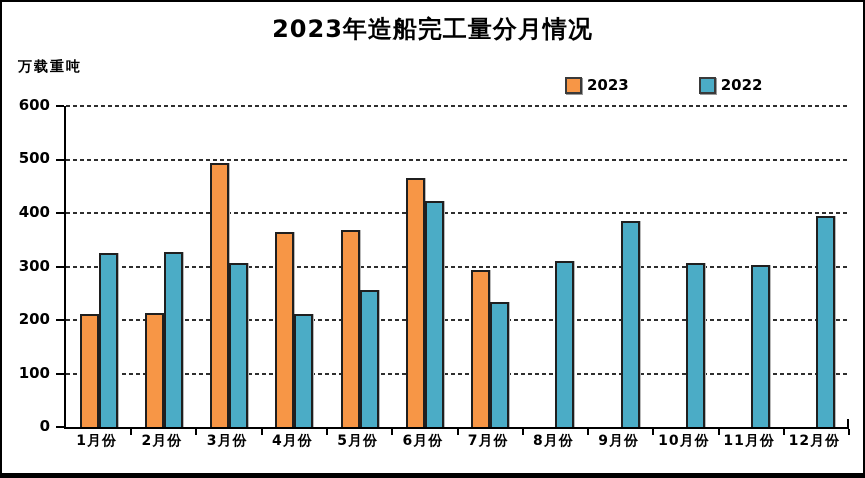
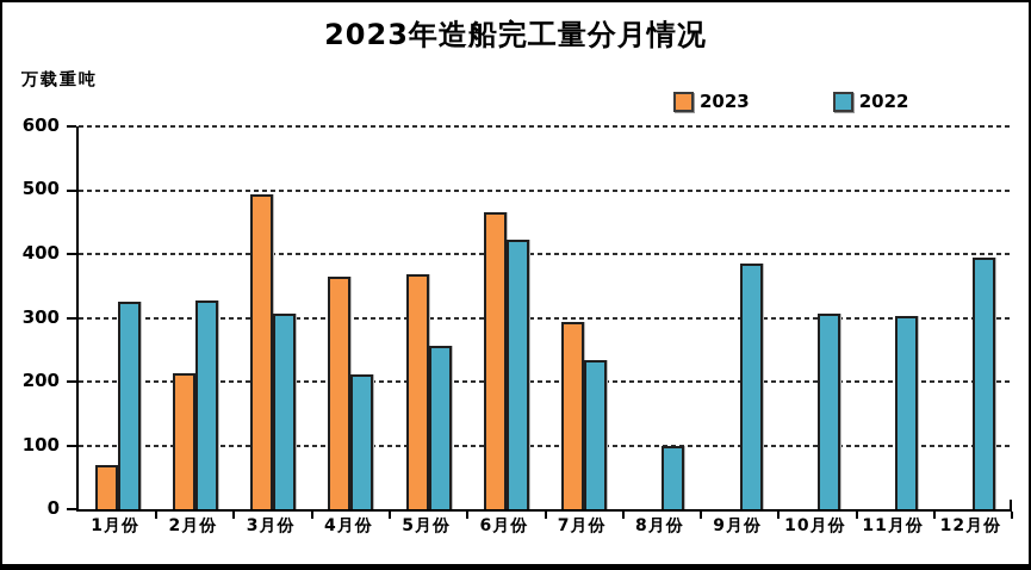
2023/1月份: 210 -> 70
2022/8月份: 310 -> 100
